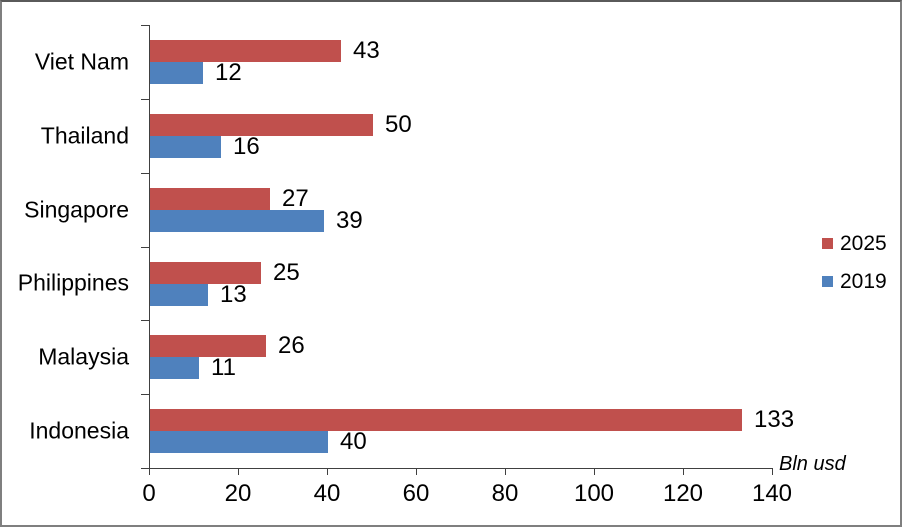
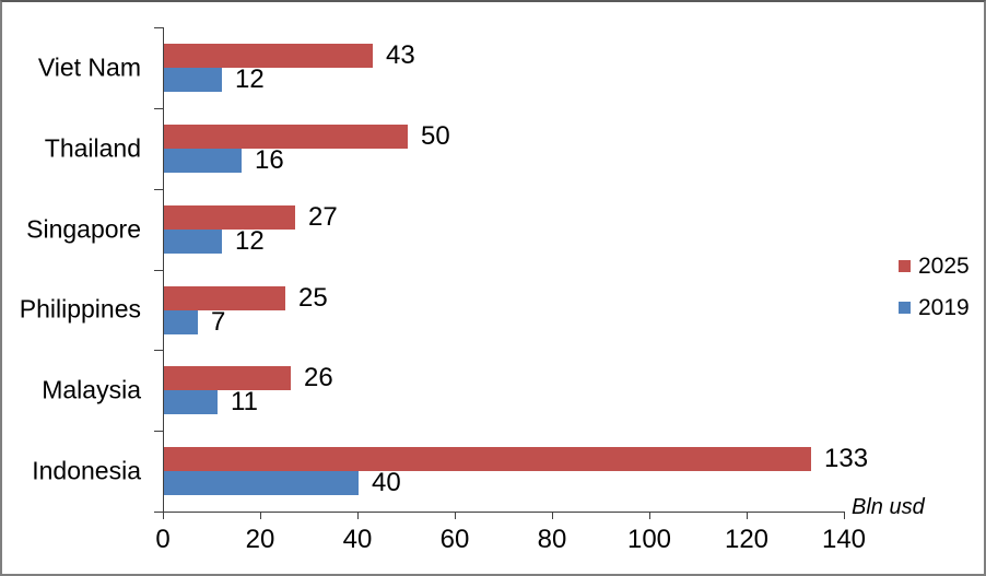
2019/Singapore: 39 -> 12
2019/Philippines: 13 -> 7
